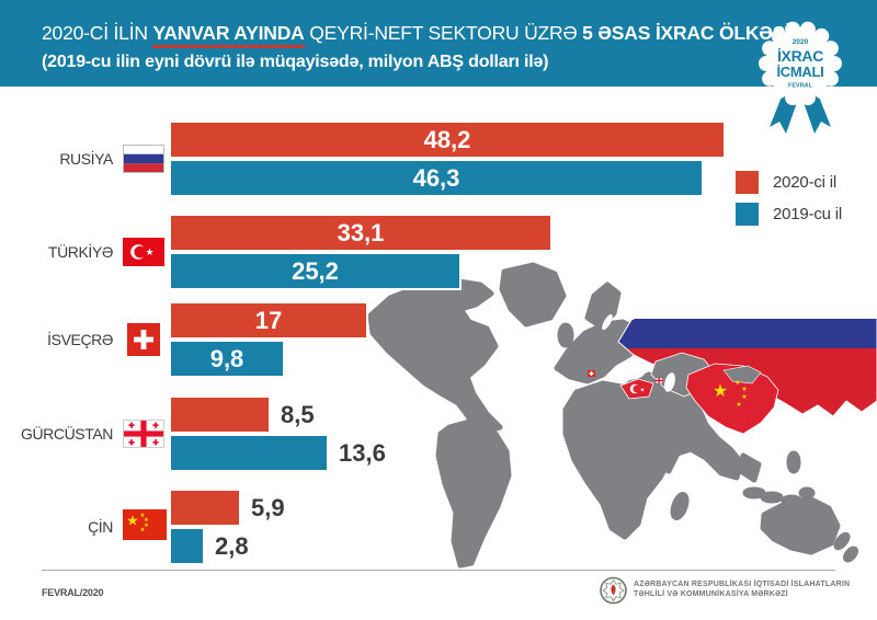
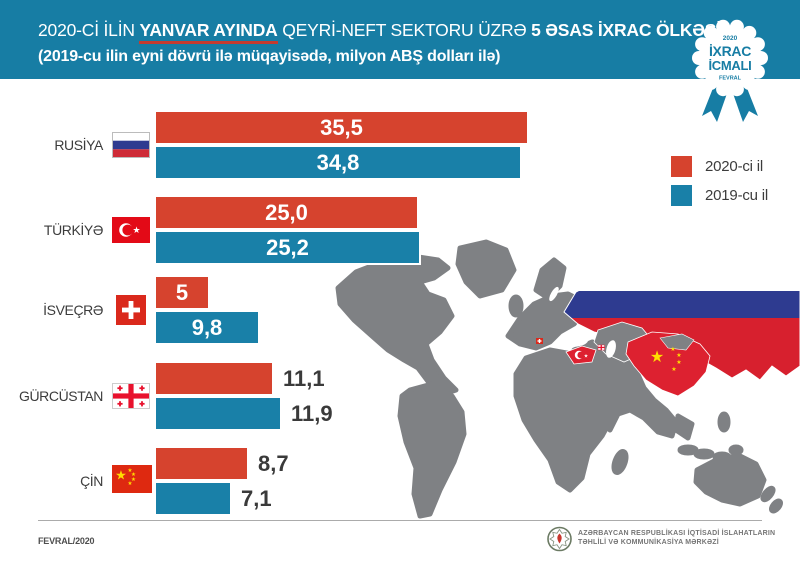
2020-ci il/RUSİYA: 48,2 -> 35,5
2019-cu il/RUSİYA: 46,3 -> 34,8
2020-ci il/TÜRKİYƏ: 33,1 -> 25,0
2020-ci il/İSVEÇRƏ: 17 -> 5
2020-ci il/GÜRCÜSTAN: 8,5 -> 11,1
2019-cu il/GÜRCÜSTAN: 13,6 -> 11,9
2020-ci il/ÇİN: 5,9 -> 8,7
2019-cu il/ÇİN: 2,8 -> 7,1
